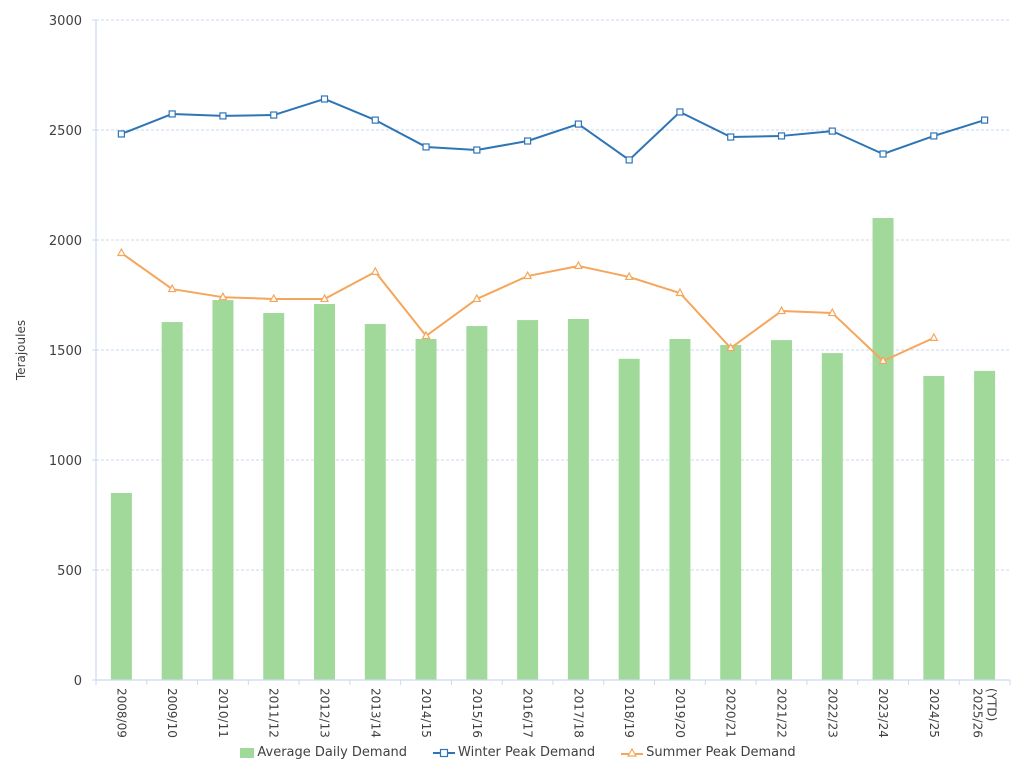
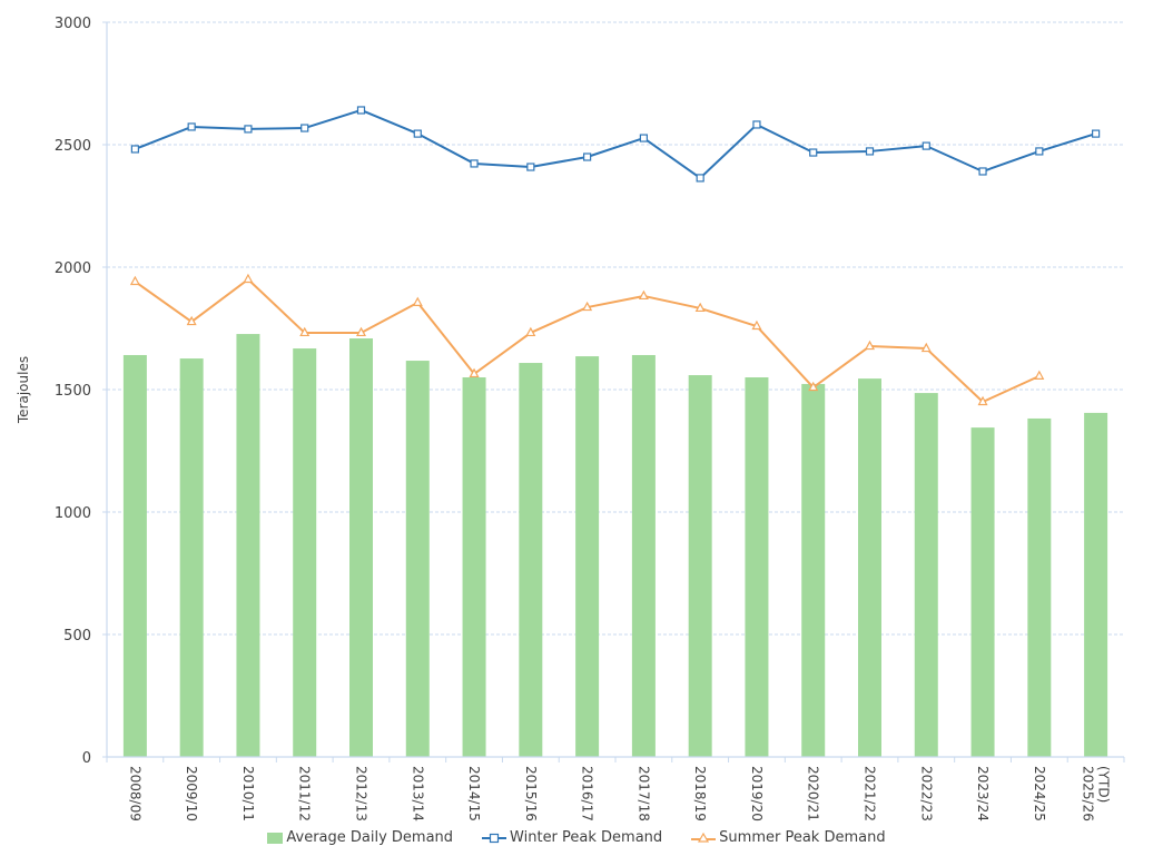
Average Daily Demand/2008/09: 850 -> 1640
Summer Peak Demand/2010/11: 1740 -> 1950
Average Daily Demand/2018/19: 1460 -> 1560
Average Daily Demand/2023/24: 2100 -> 1340
